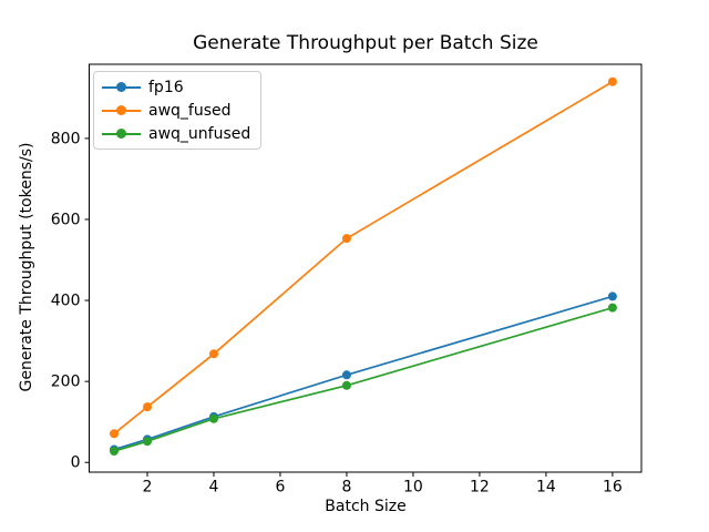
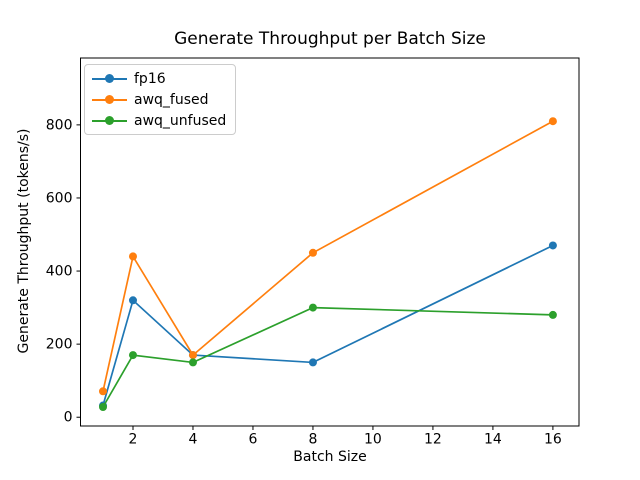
fp16/2: 60 -> 320
awq_fused/2: 140 -> 440
awq_unfused/2: 50 -> 170
fp16/4: 110 -> 170
awq_fused/4: 270 -> 170
awq_unfused/4: 110 -> 150
fp16/8: 220 -> 150
awq_fused/8: 550 -> 450
awq_unfused/8: 190 -> 300
fp16/16: 410 -> 470
awq_fused/16: 940 -> 810
awq_unfused/16: 380 -> 280
